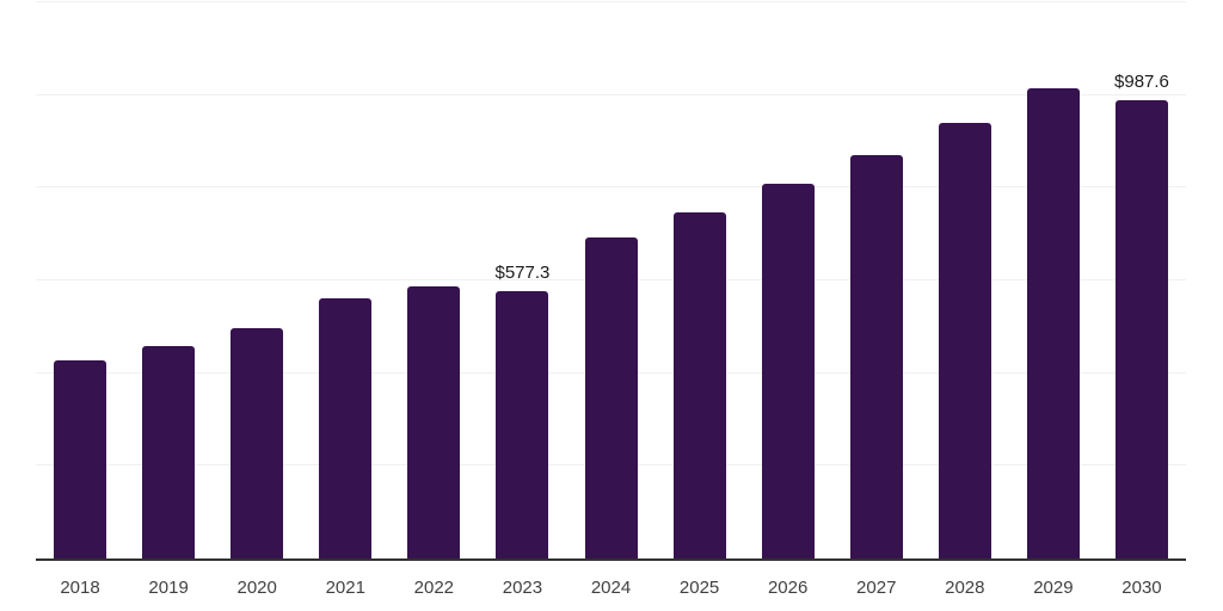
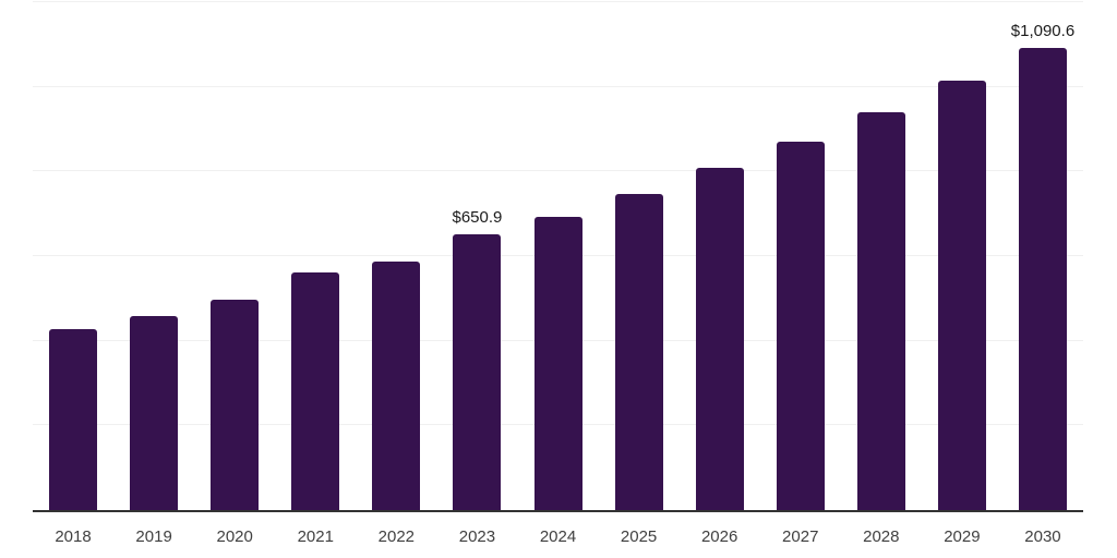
2023: $577.3 -> $650.9
2030: $987.6 -> $1,090.6
